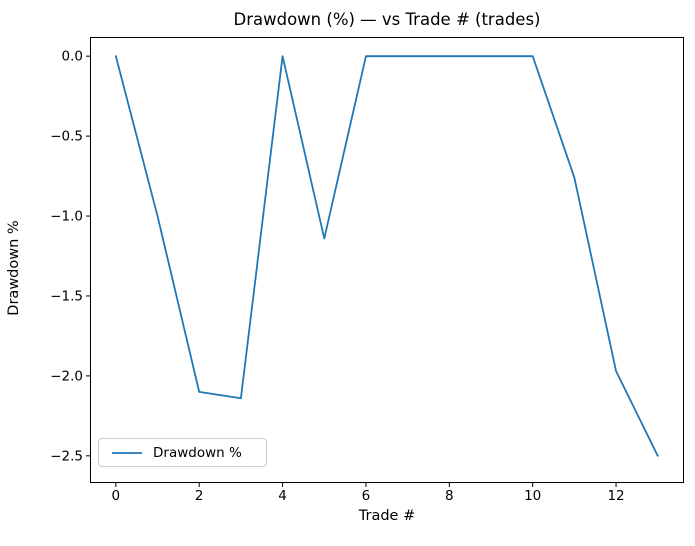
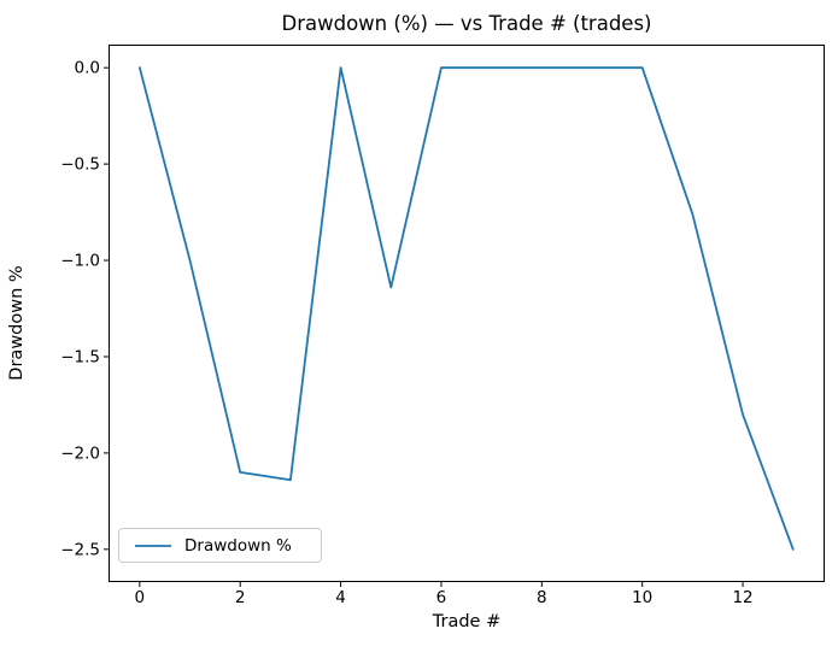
12: -1.97 -> -1.80
